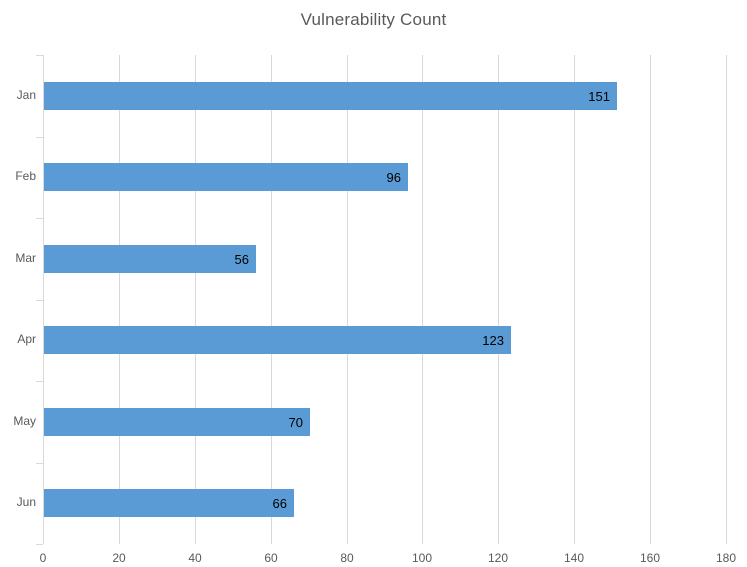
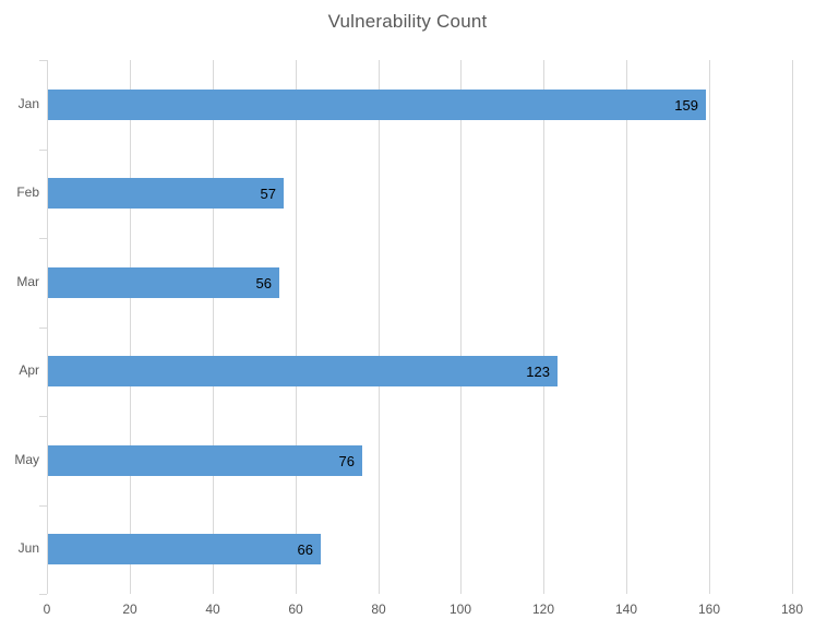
Jan: 151 -> 159
Feb: 96 -> 57
May: 70 -> 76
